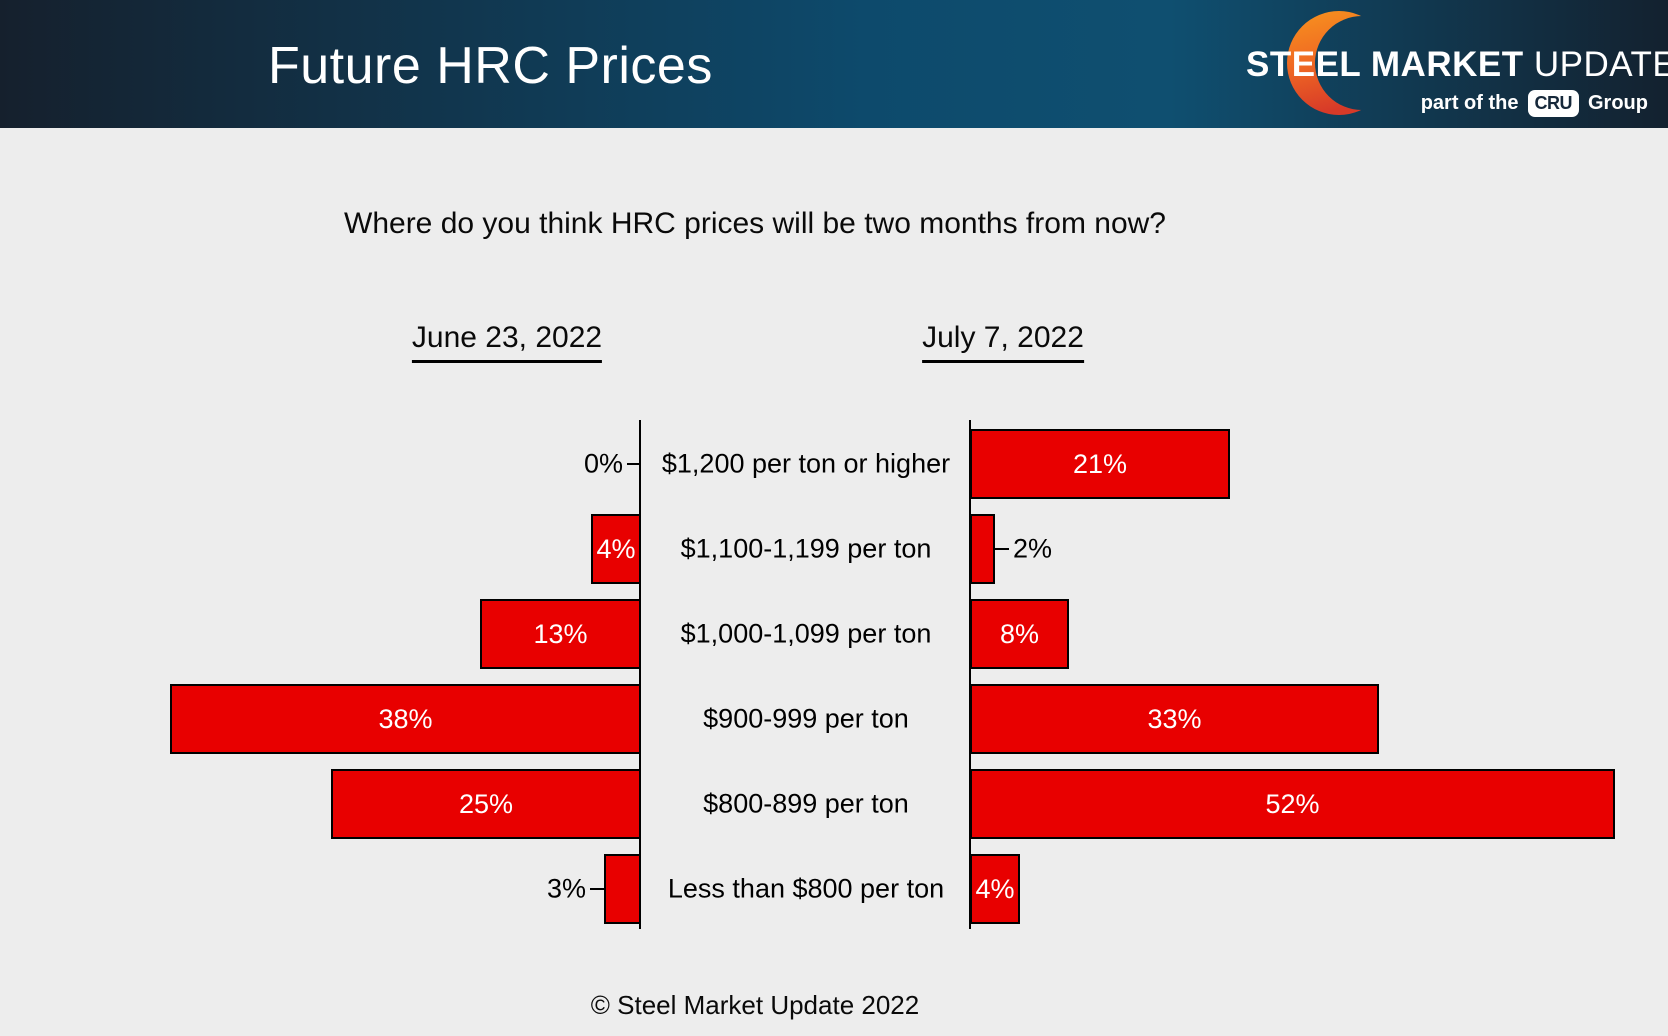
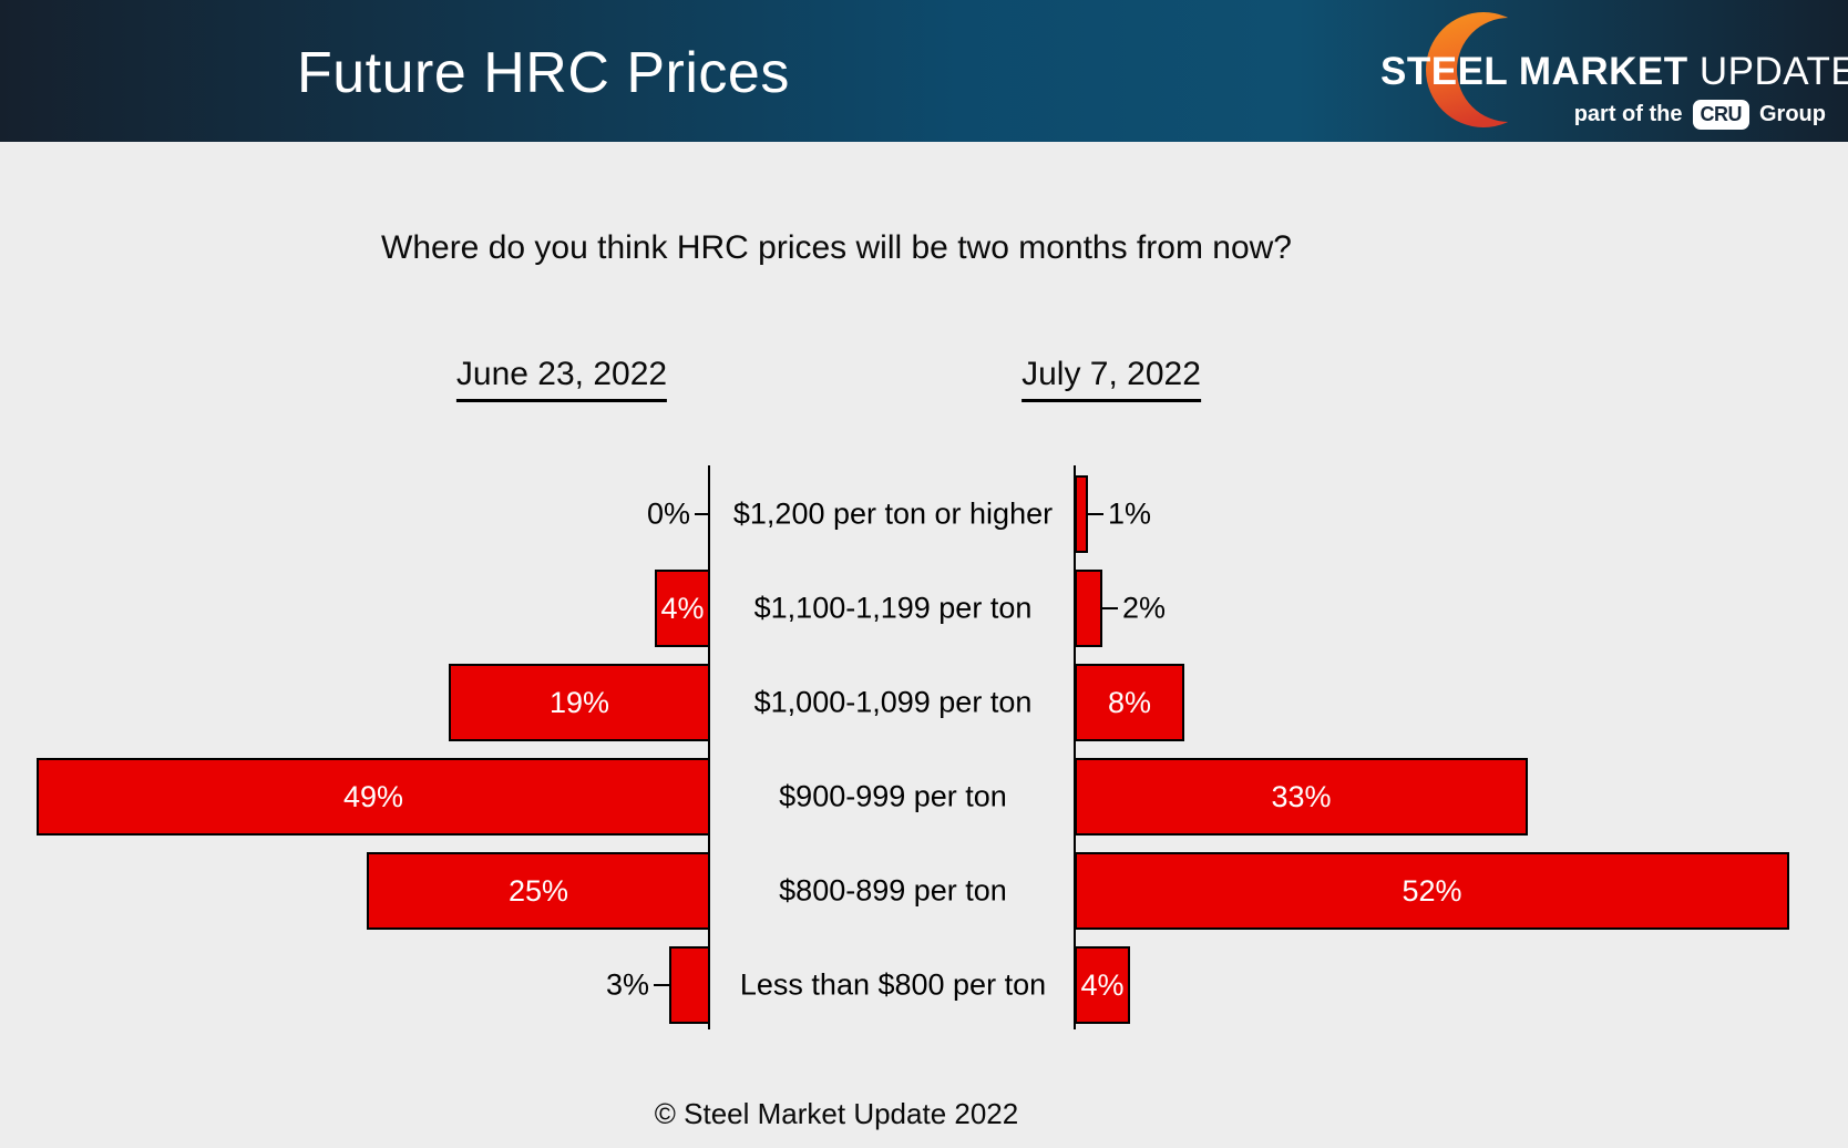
July 7, 2022/$1,200 per ton or higher: 21% -> 1%
June 23, 2022/$1,000-1,099 per ton: 13% -> 19%
June 23, 2022/$900-999 per ton: 38% -> 49%
